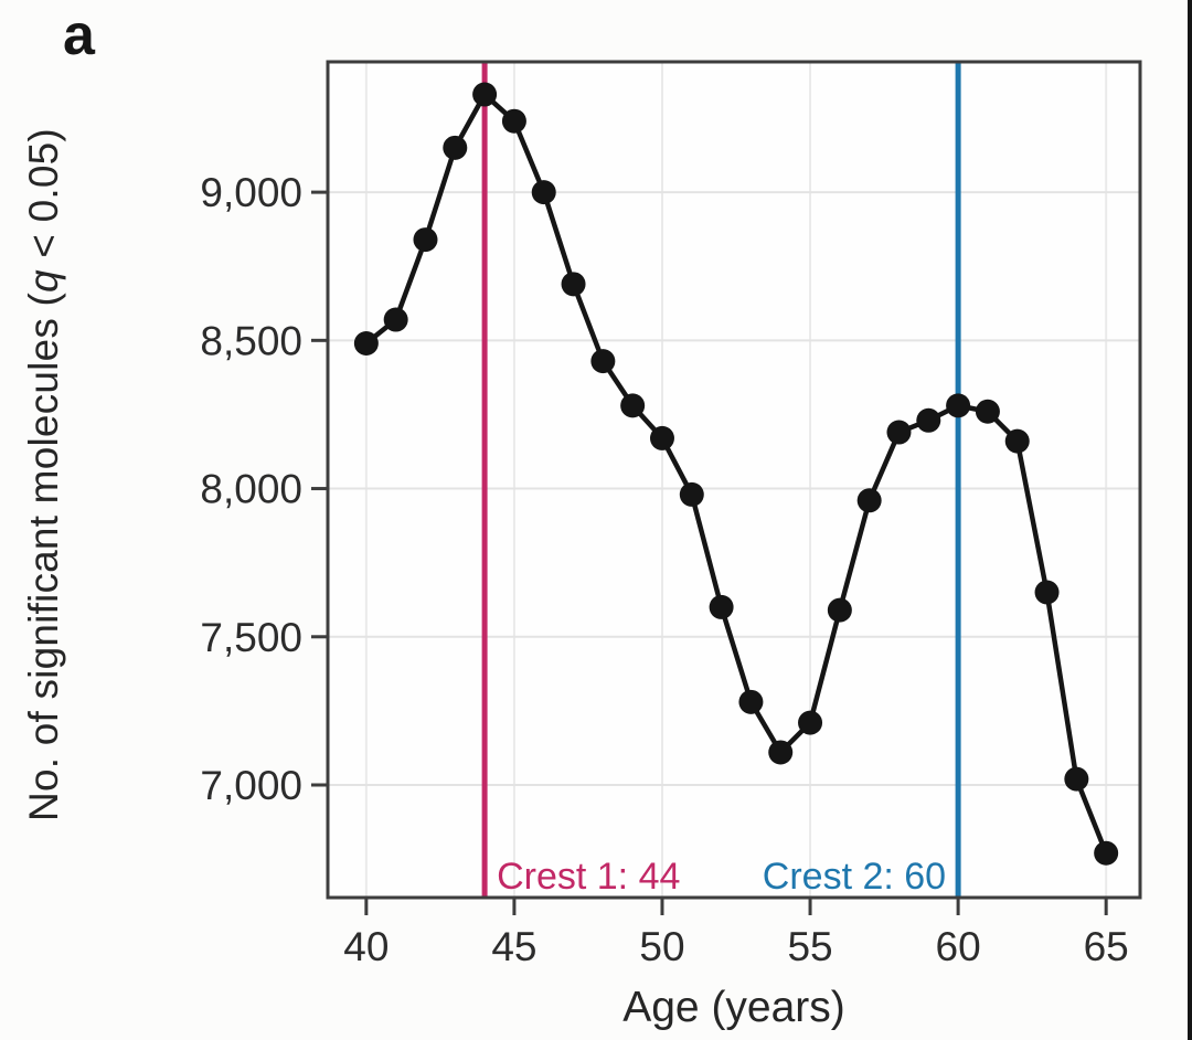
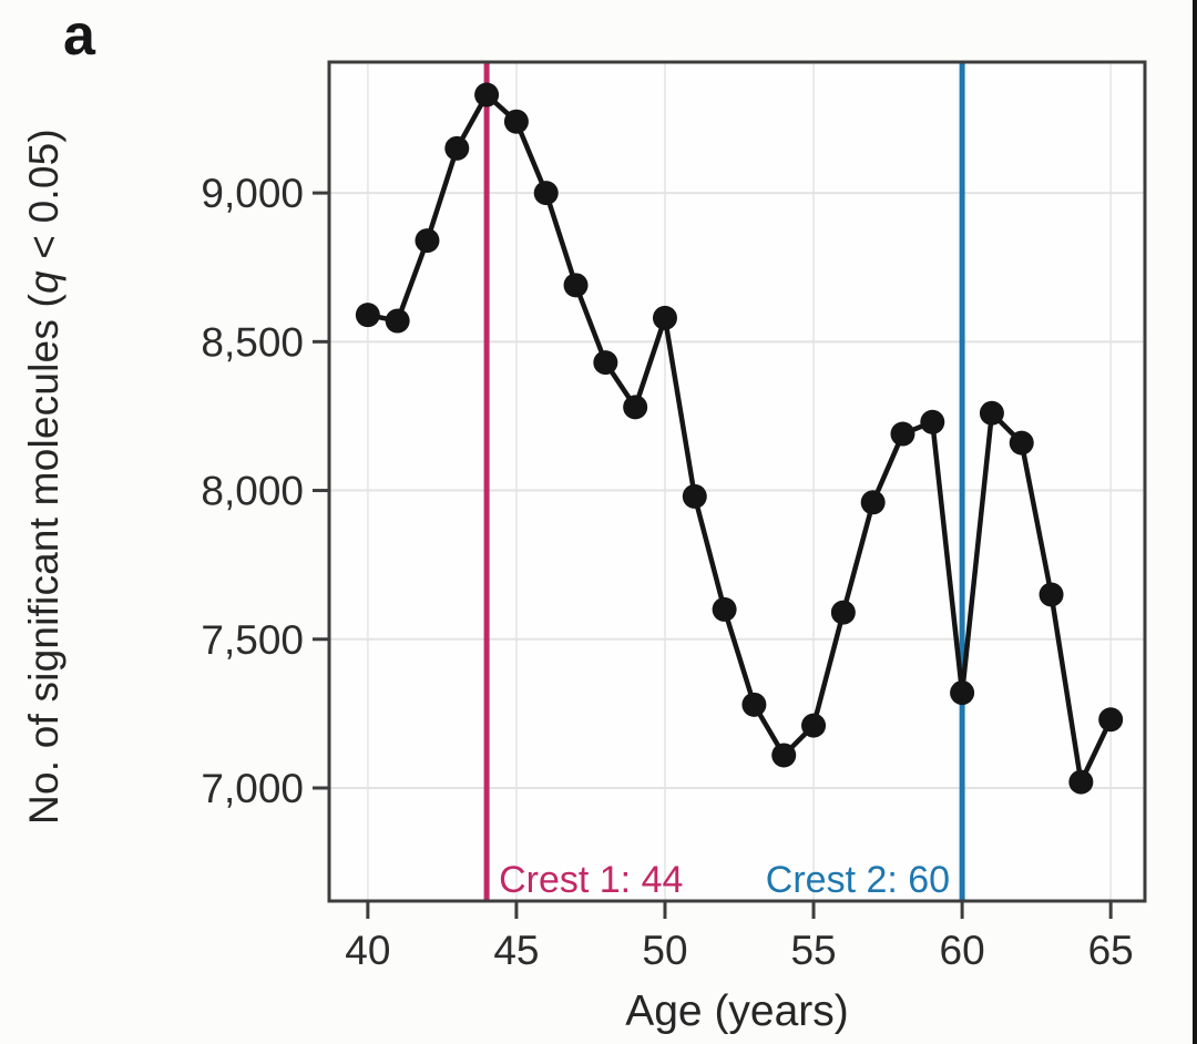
40: 8490 -> 8590
50: 8170 -> 8580
60: 8280 -> 7320
65: 6770 -> 7230
